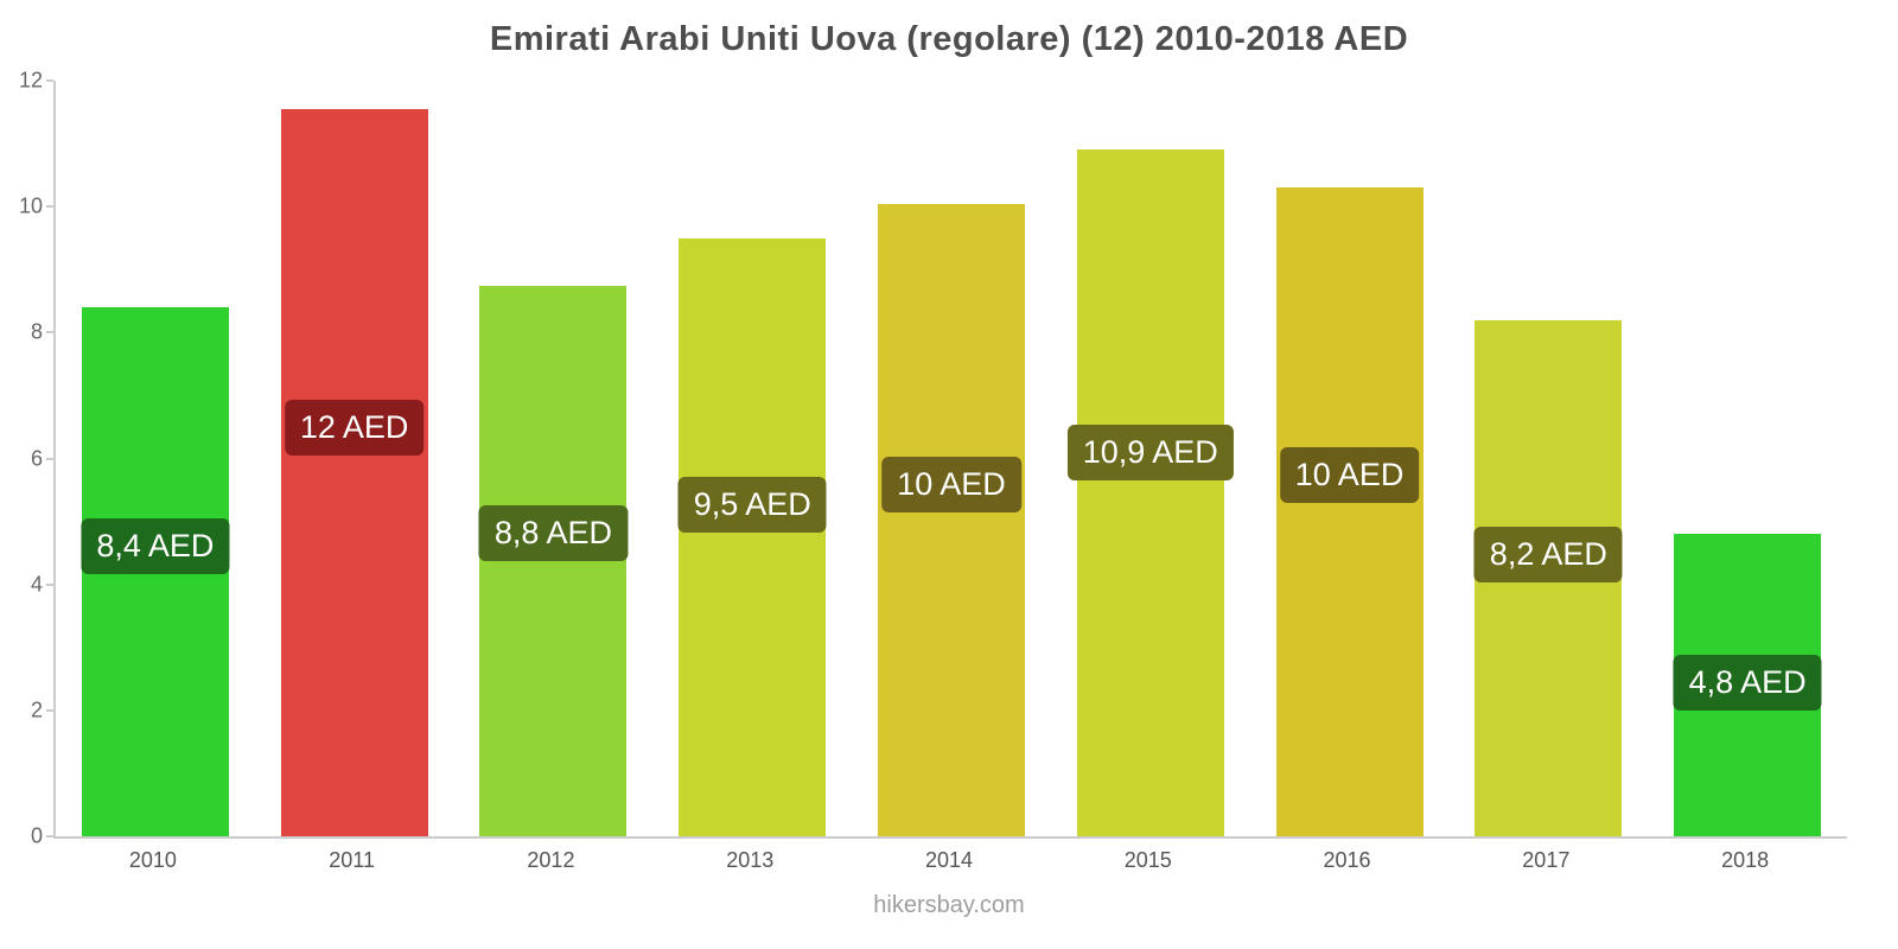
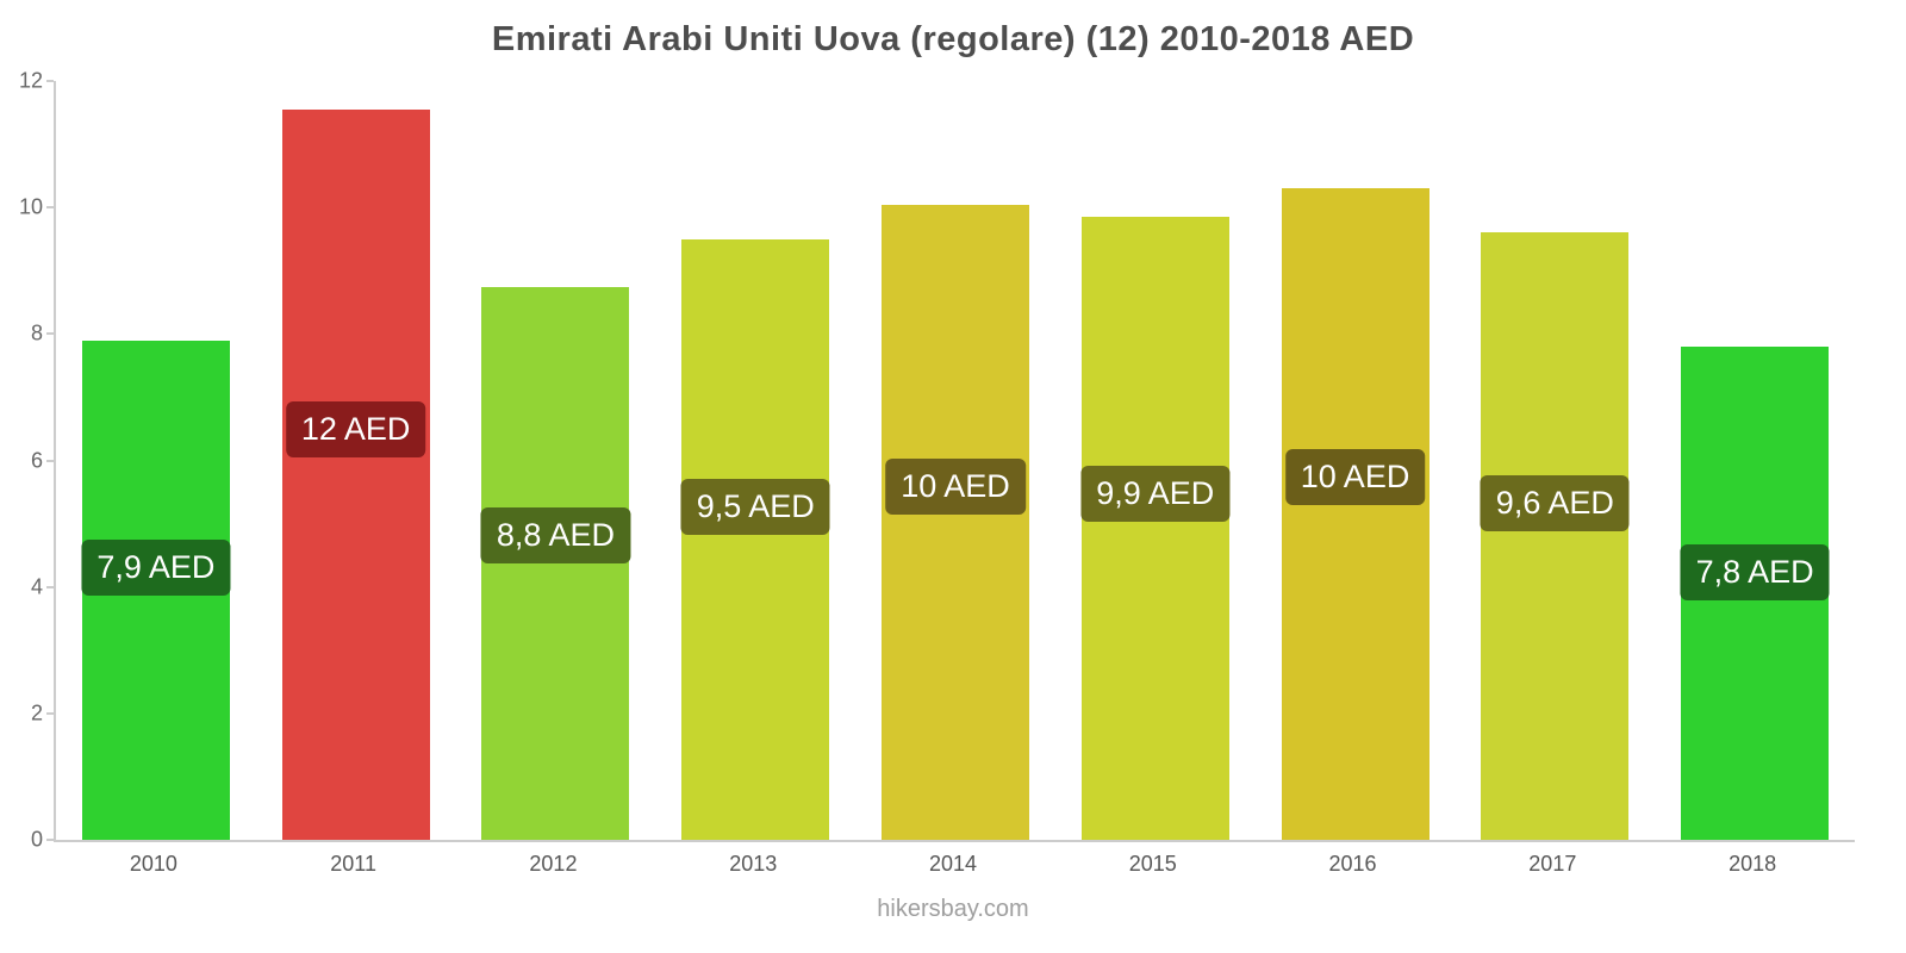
2010: 8,4 -> 7,9
2015: 10,9 -> 9,9
2017: 8,2 -> 9,6
2018: 4,8 -> 7,8
